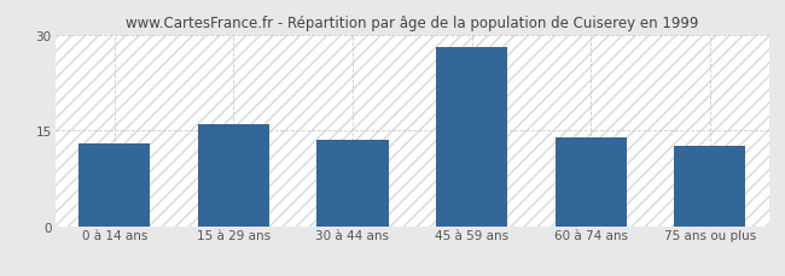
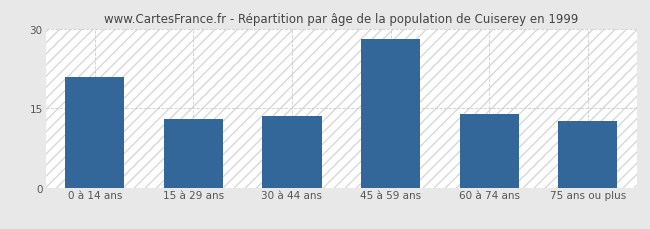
0 à 14 ans: 13.0 -> 21.0
15 à 29 ans: 16.0 -> 13.0
